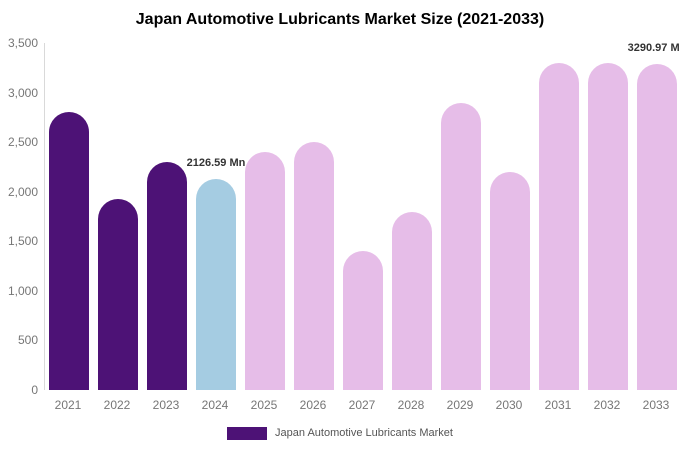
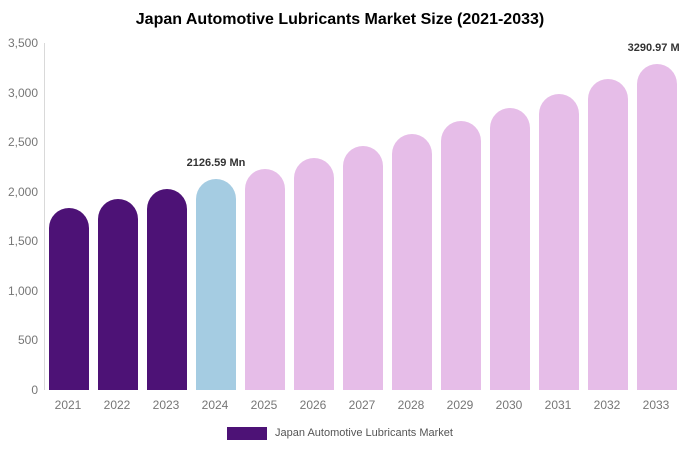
2021: 2800 -> 1800
2023: 2300 -> 2000
2025: 2400 -> 2200
2026: 2500 -> 2300
2027: 1400 -> 2500
2028: 1800 -> 2600
2029: 2900 -> 2700
2030: 2200 -> 2800
2031: 3300 -> 3000
2032: 3300 -> 3100
